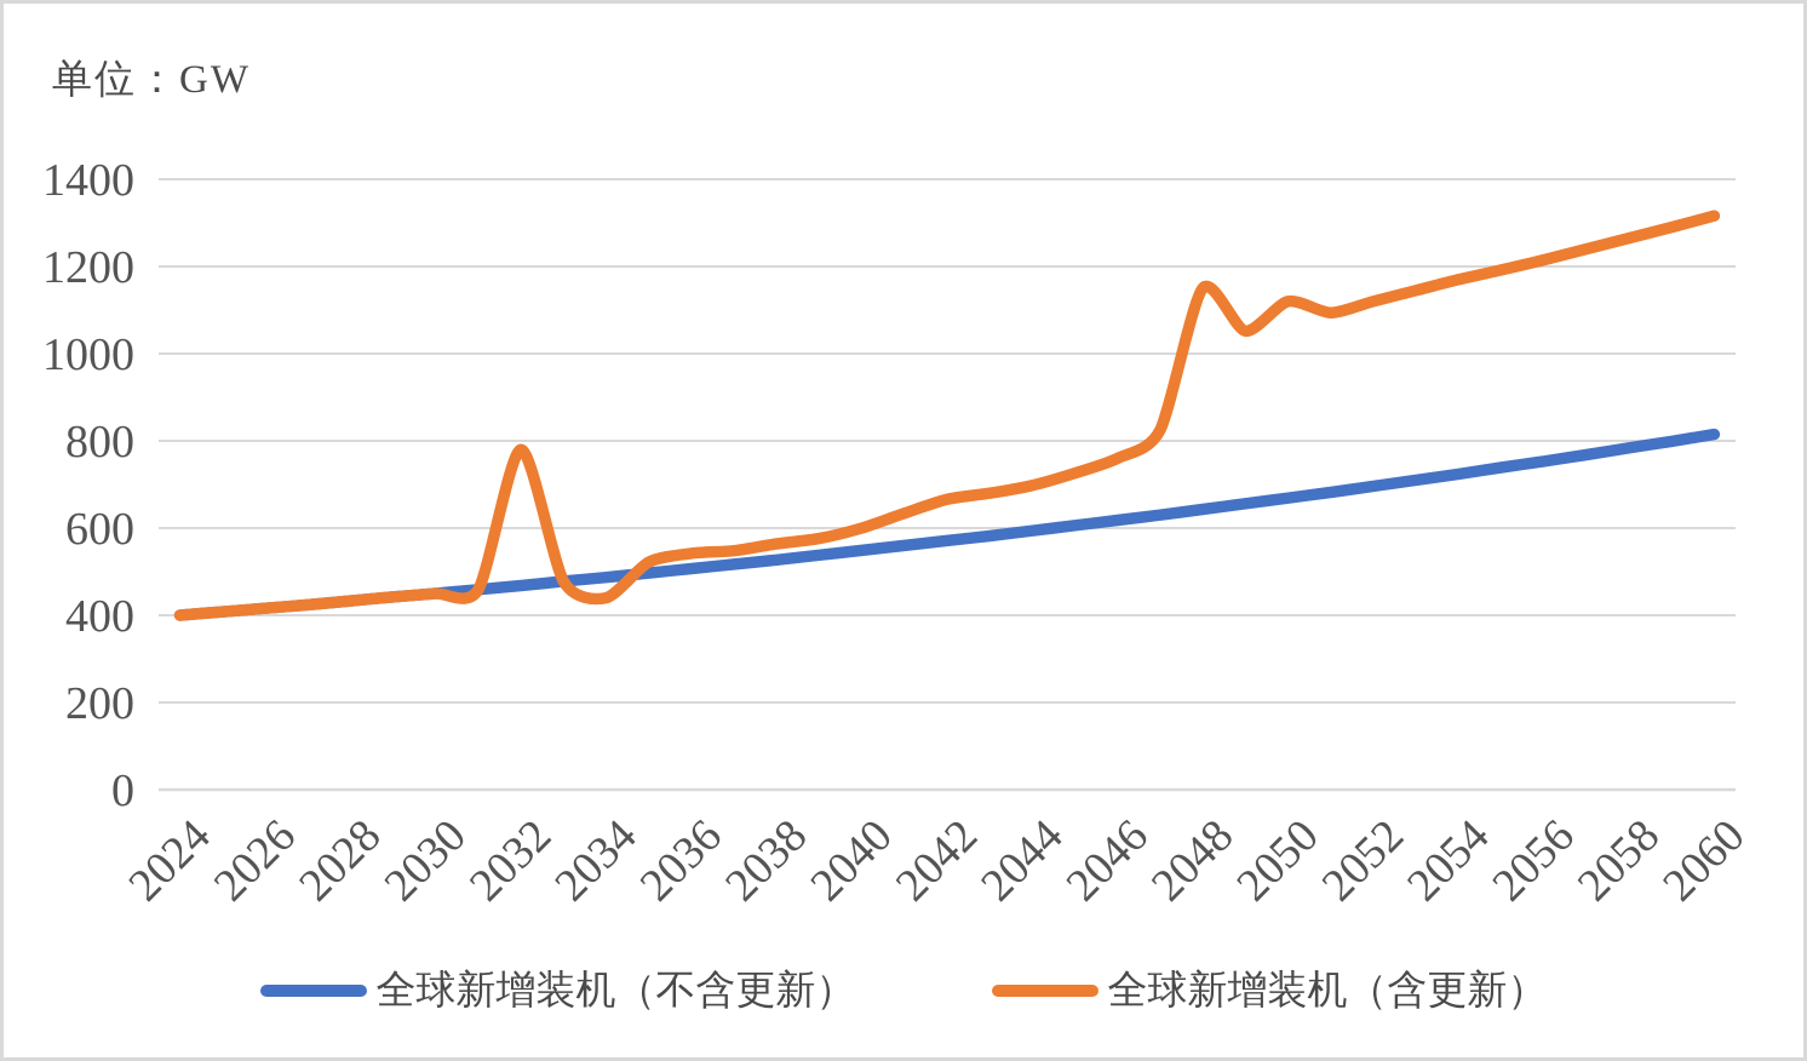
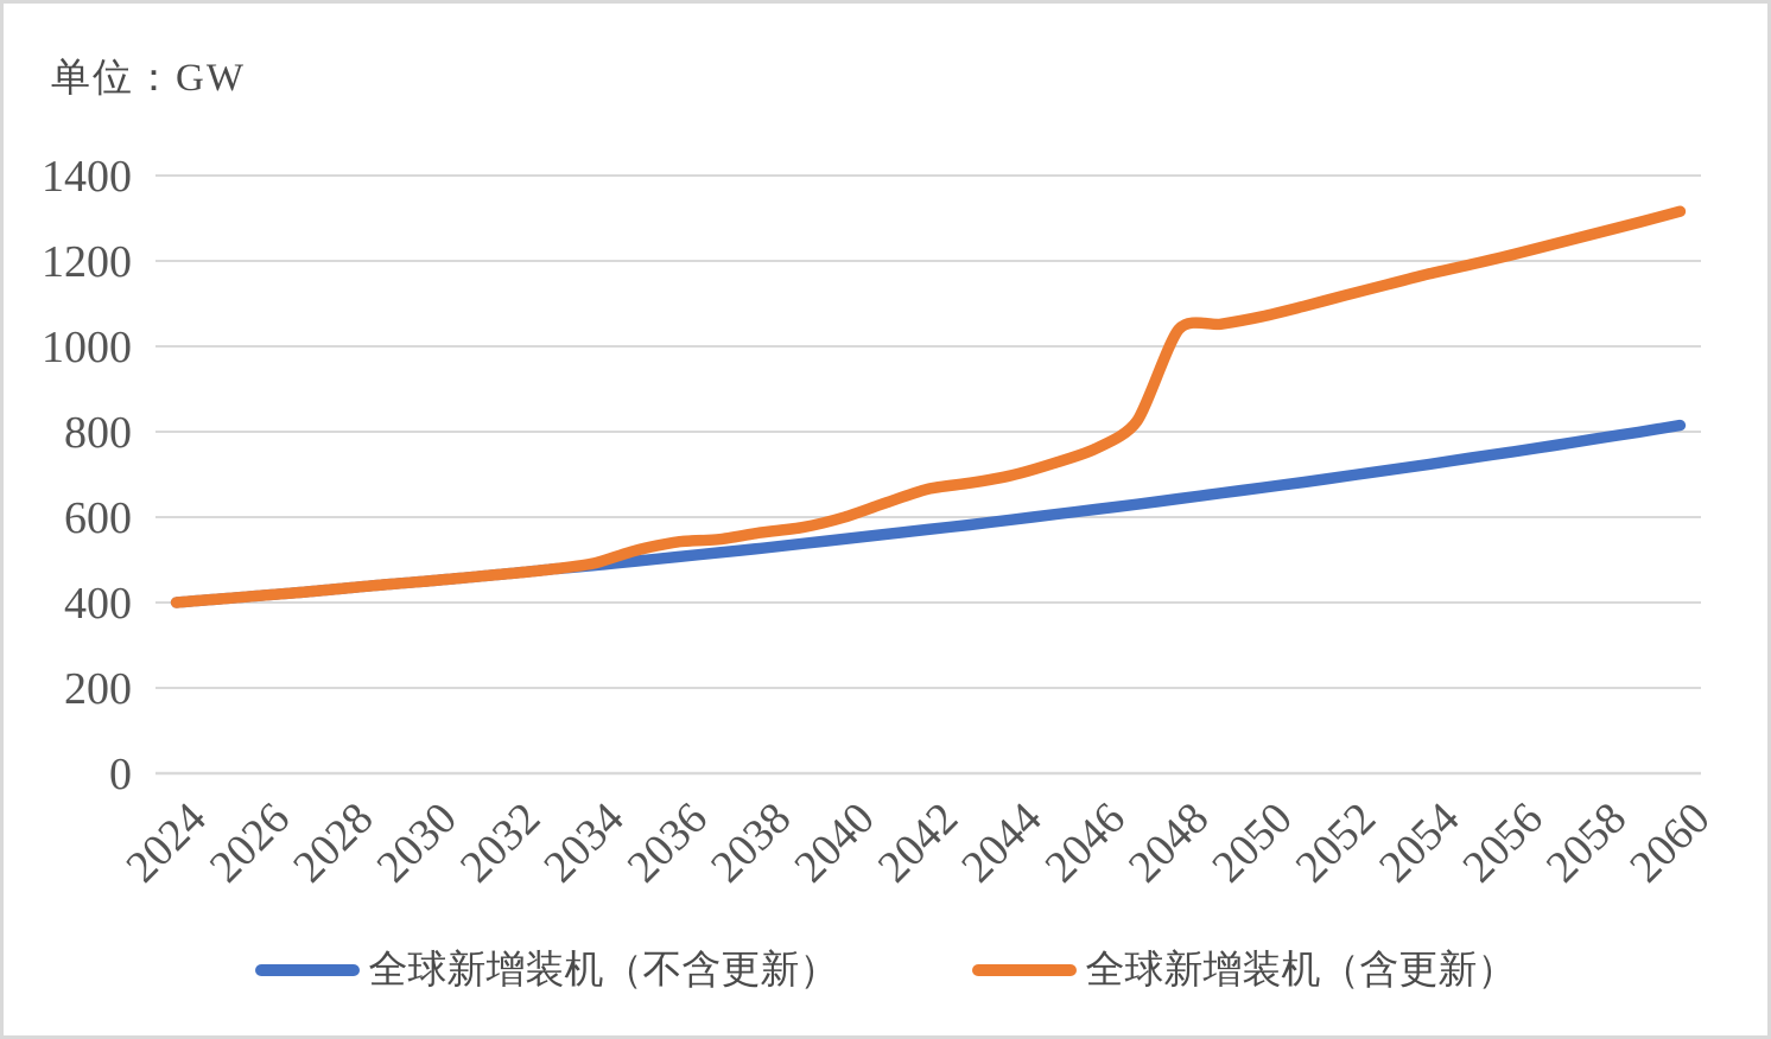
全球新增装机（含更新）/2032: 780 -> 470
全球新增装机（含更新）/2034: 440 -> 490
全球新增装机（含更新）/2048: 1150 -> 1040
全球新增装机（含更新）/2050: 1120 -> 1070
